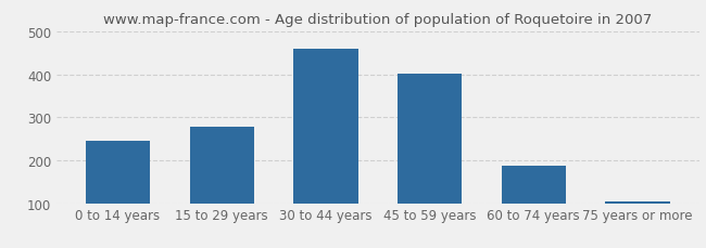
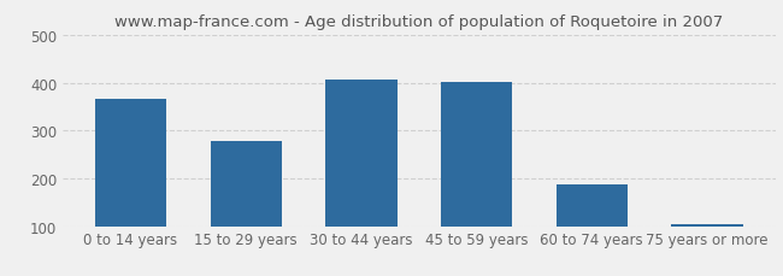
0 to 14 years: 245 -> 365
30 to 44 years: 460 -> 407
